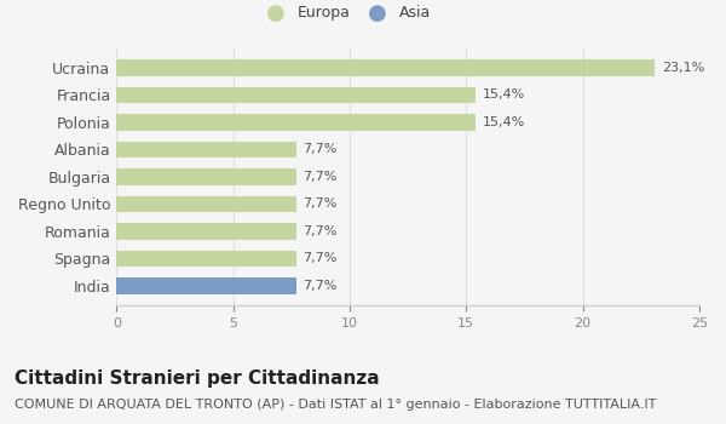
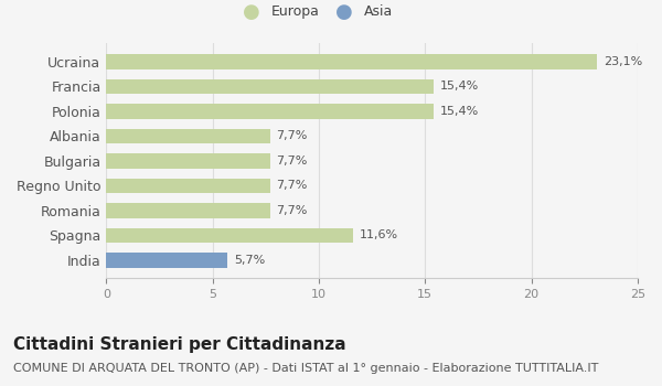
Spagna: 7,7% -> 11,6%
India: 7,7% -> 5,7%
